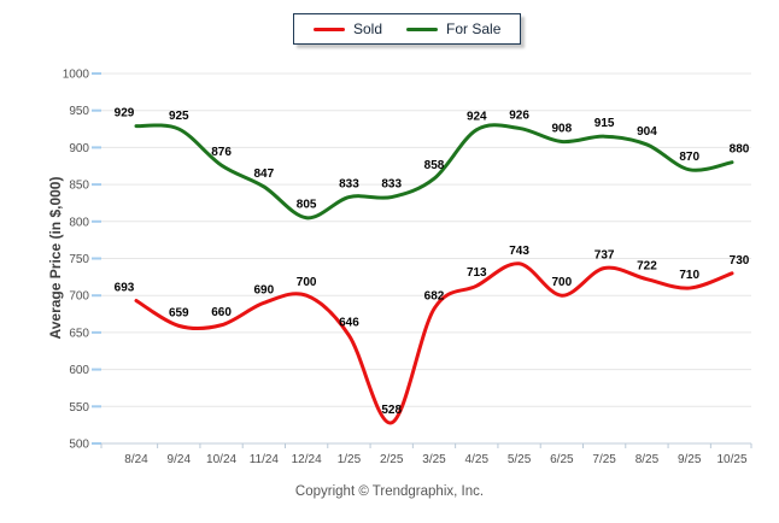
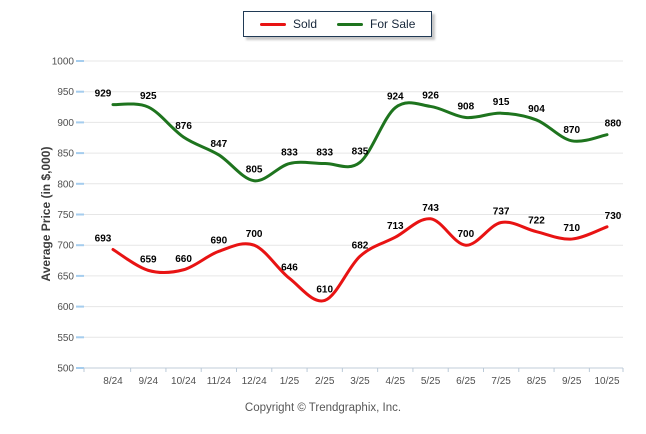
Sold/2/25: 528 -> 610
For Sale/3/25: 858 -> 835
